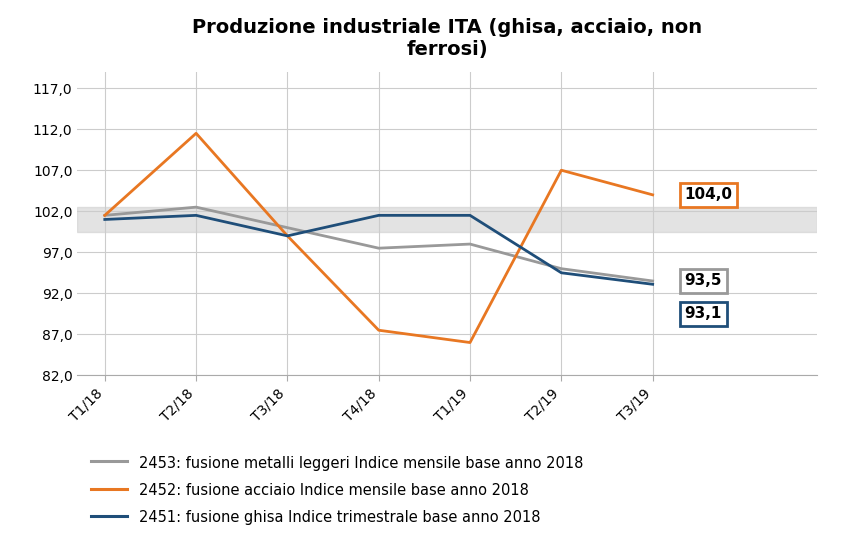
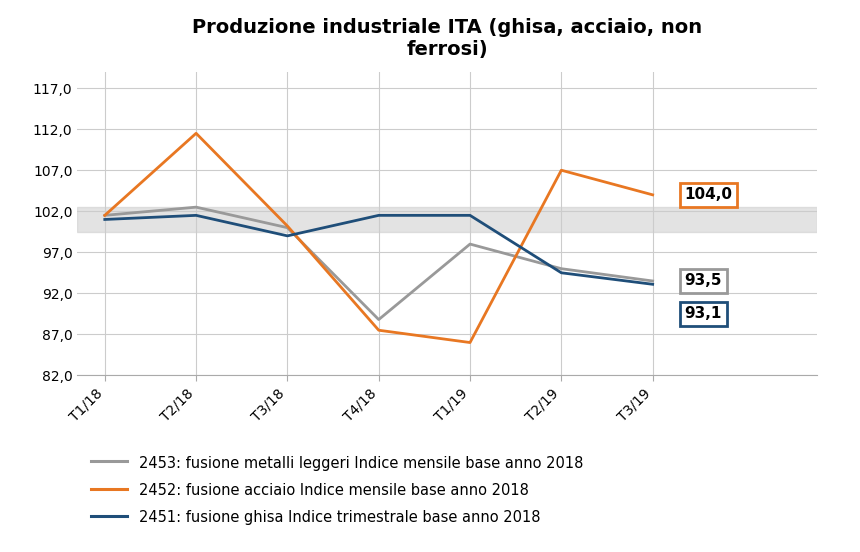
2452: fusione acciaio Indice mensile base anno 2018/T3/18: 99,0 -> 100,2
2453: fusione metalli leggeri Indice mensile base anno 2018/T4/18: 97,5 -> 88,8
